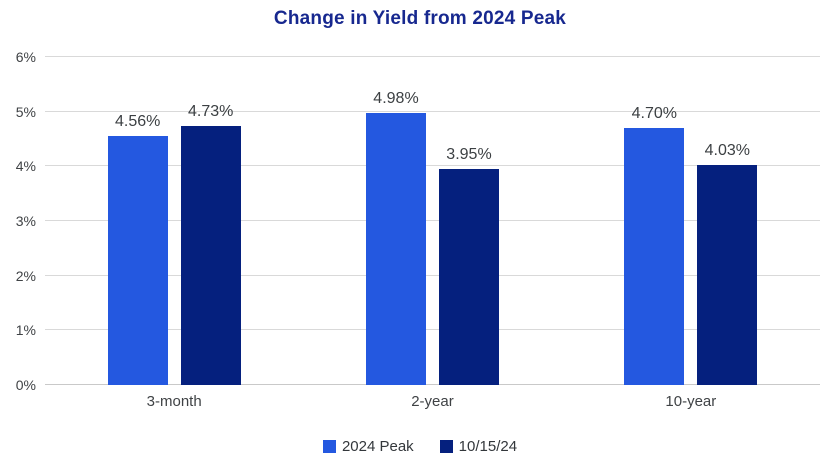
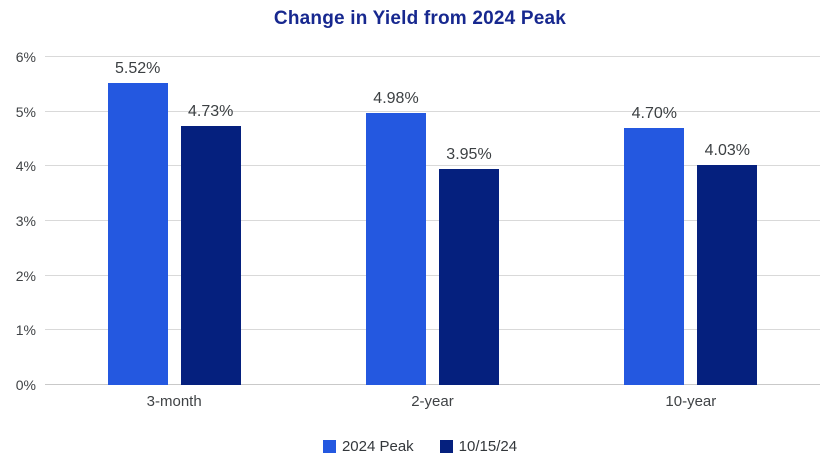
2024 Peak/3-month: 4.56% -> 5.52%
